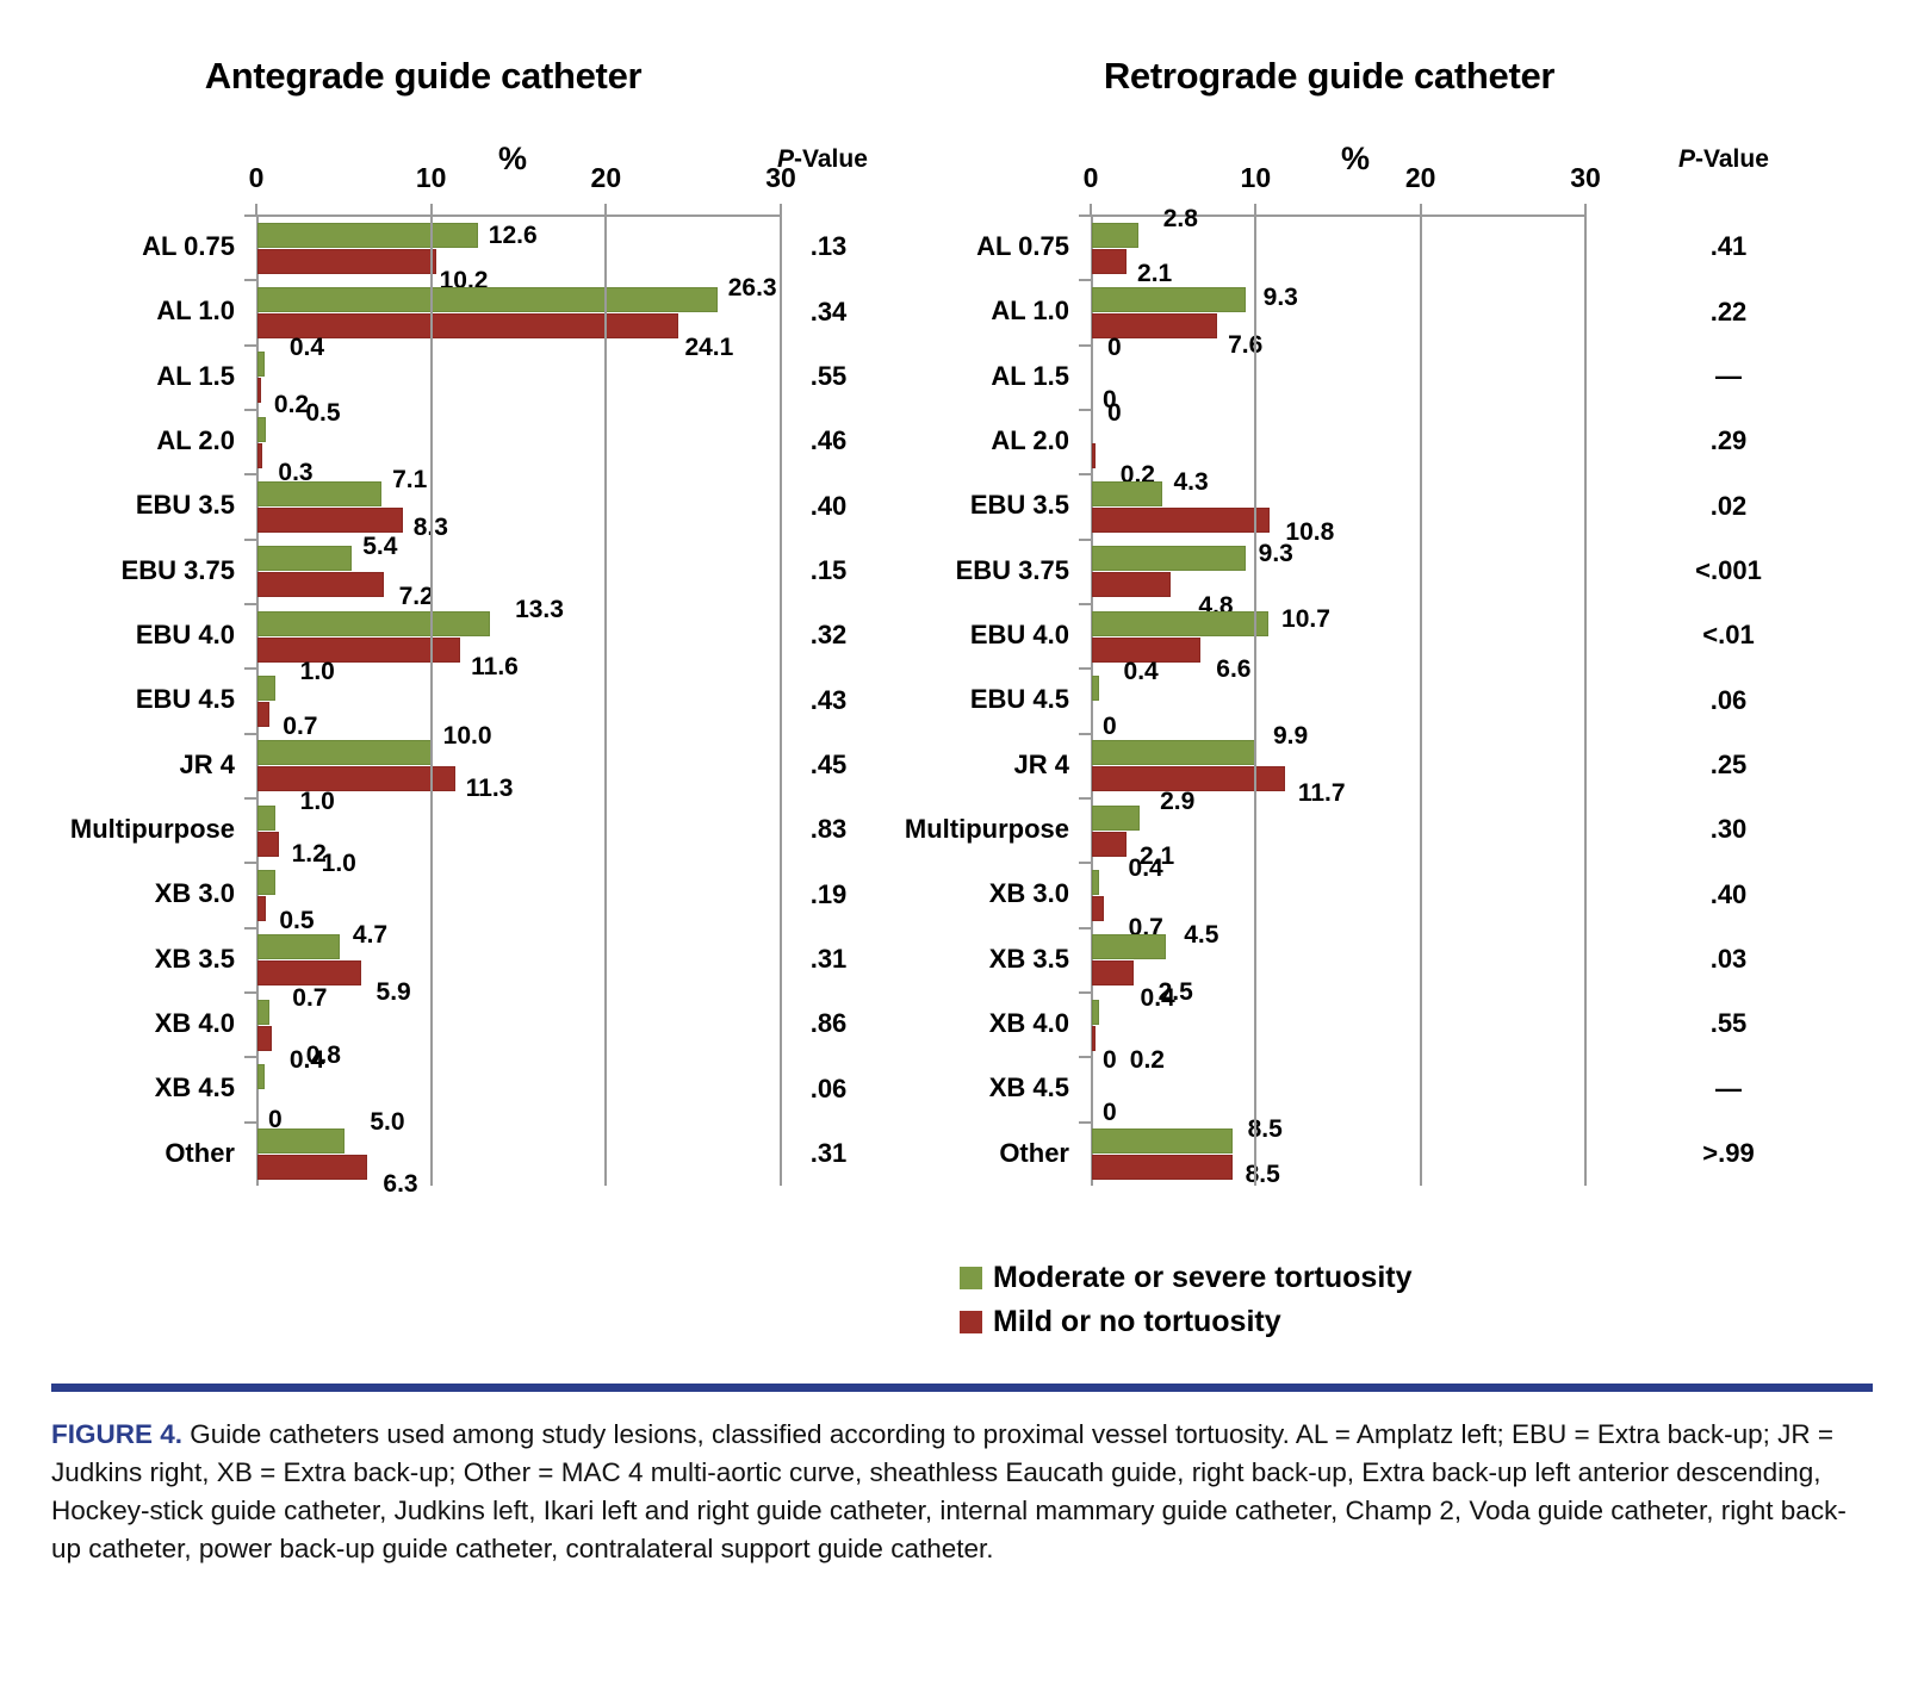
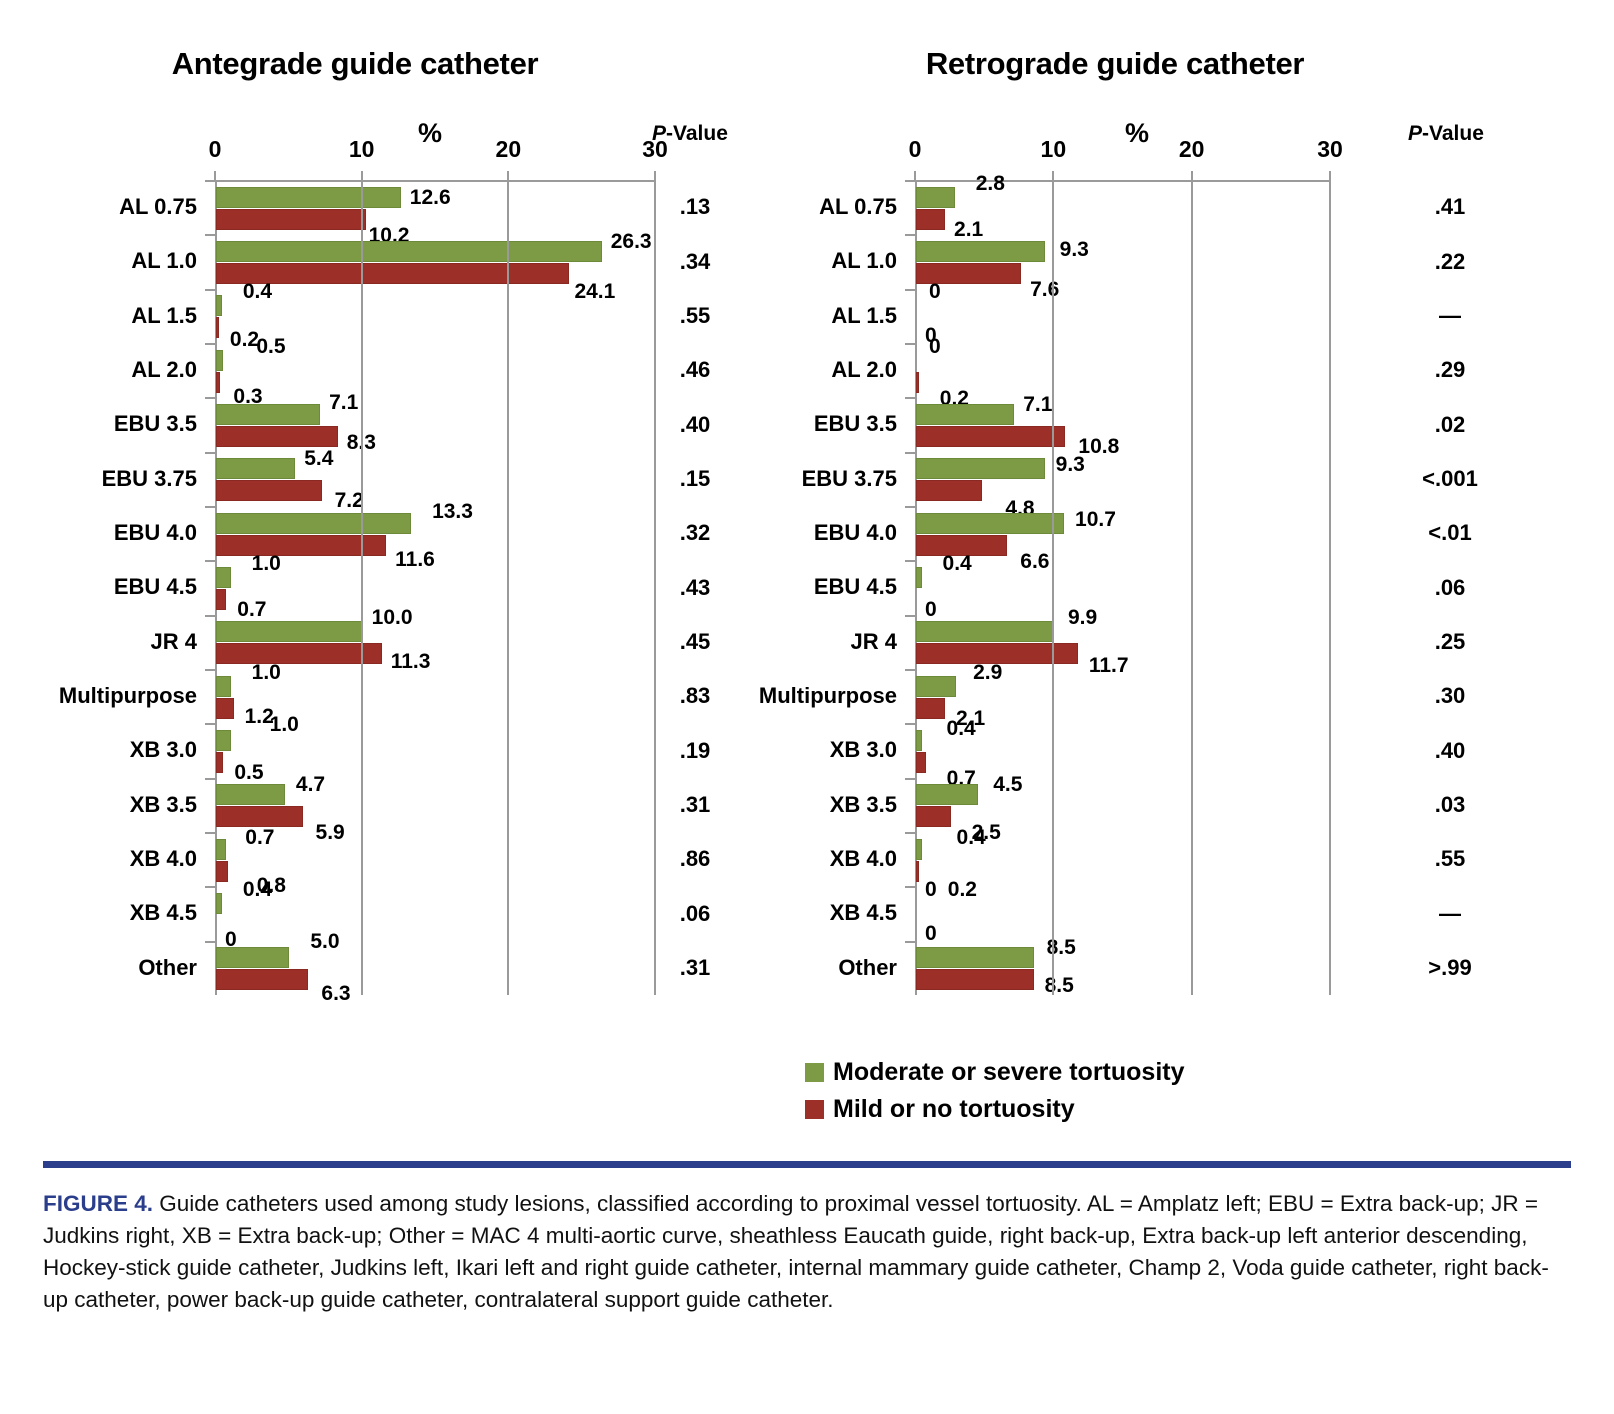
Retrograde guide catheter/Moderate or severe tortuosity/EBU 3.5: 4.3 -> 7.1
